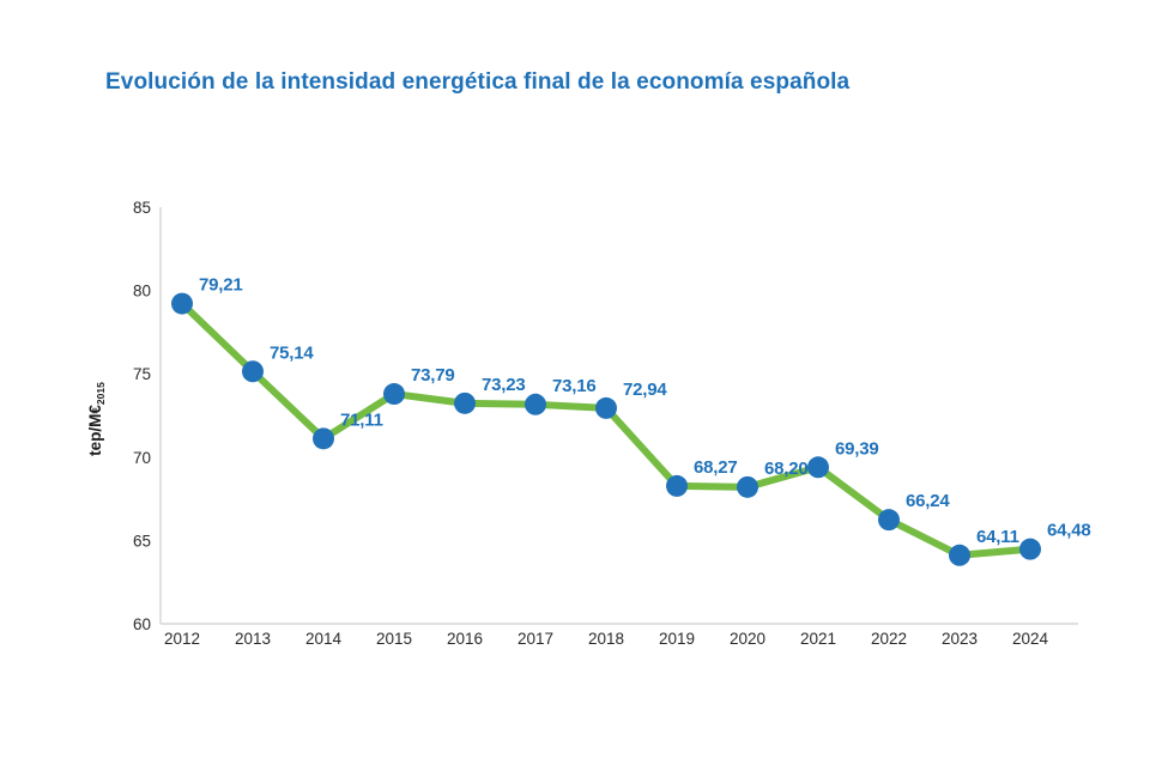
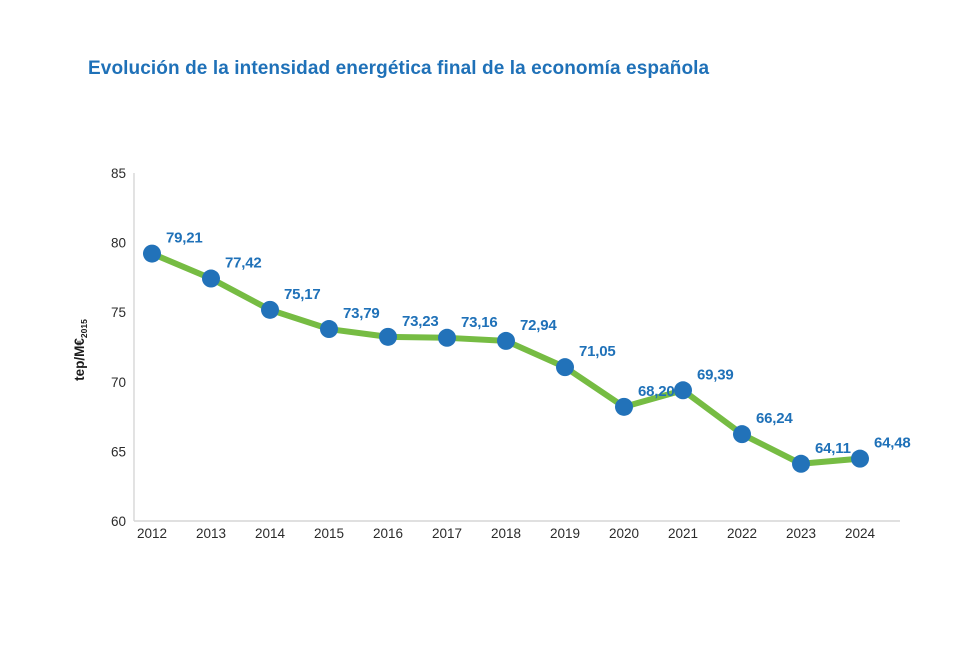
2013: 75,14 -> 77,42
2014: 71,11 -> 75,17
2019: 68,27 -> 71,05
